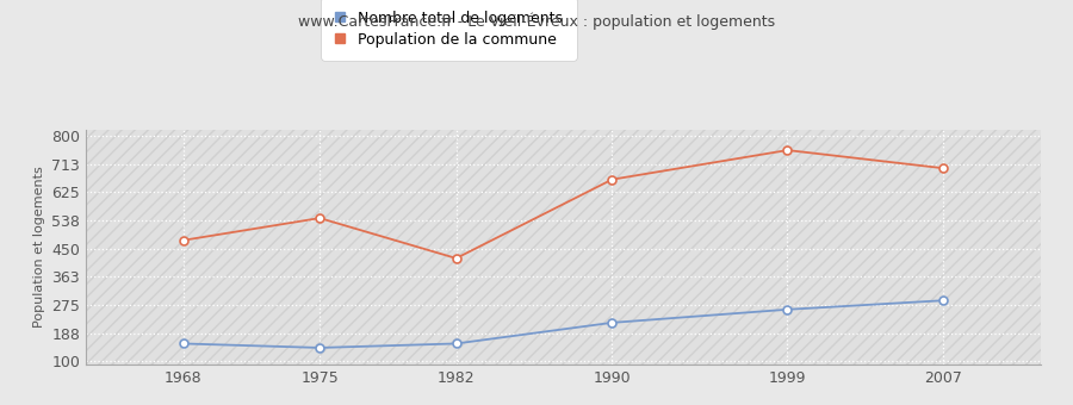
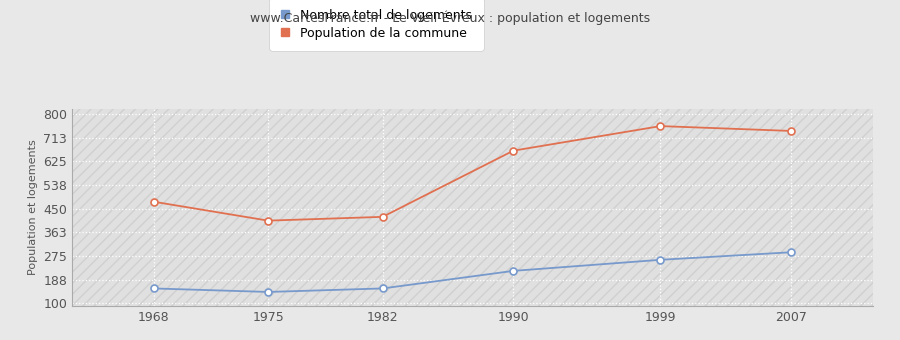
Population de la commune/1975: 545 -> 406
Population de la commune/2007: 700 -> 738
